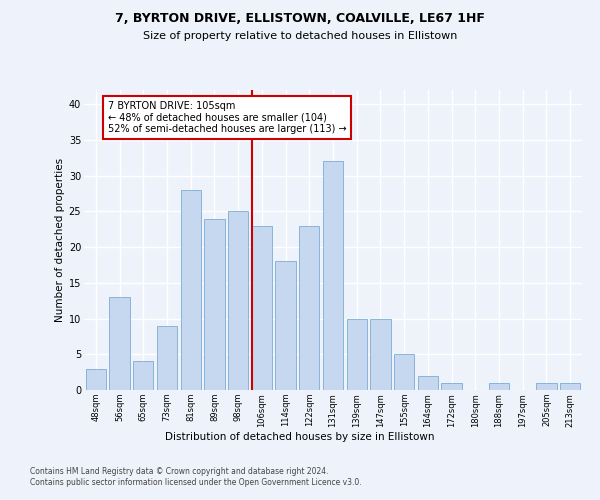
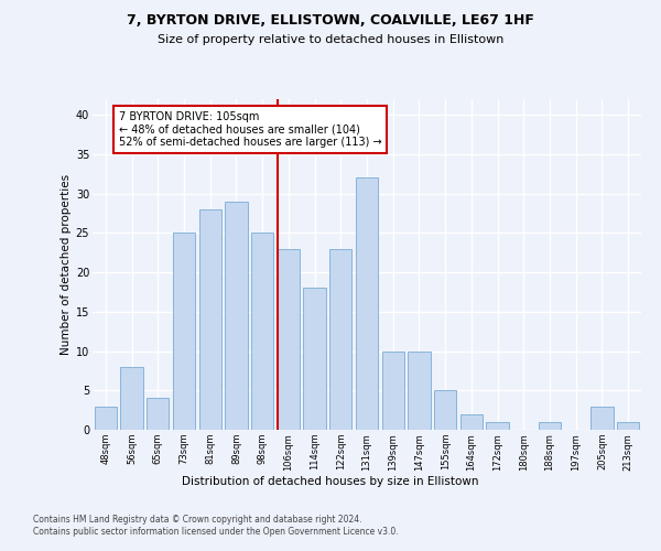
56sqm: 13 -> 8
73sqm: 9 -> 25
89sqm: 24 -> 29
205sqm: 1 -> 3
